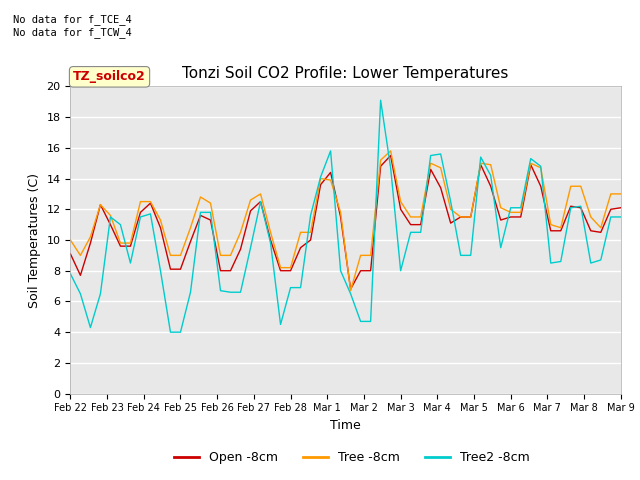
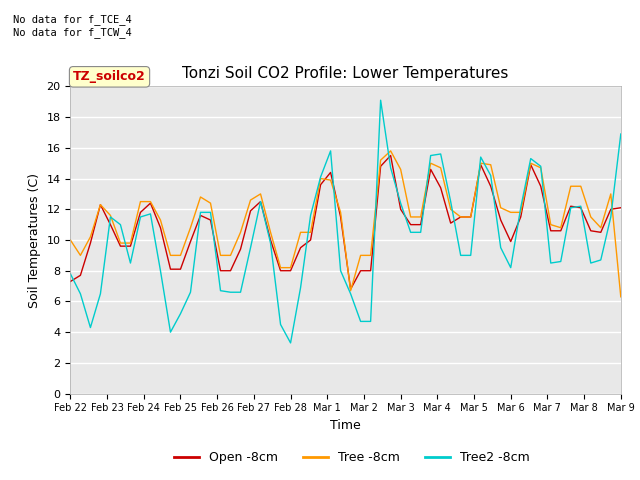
Open -8cm/Feb 22: 9.1 -> 7.3
Tree2 -8cm/Feb 25: 4.0 -> 5.2
Tree2 -8cm/Feb 28: 6.9 -> 3.3
Tree -8cm/Mar 3: 12.5 -> 14.6
Tree2 -8cm/Mar 3: 8.0 -> 12.4
Open -8cm/Mar 6: 11.5 -> 9.9
Tree2 -8cm/Mar 6: 12.1 -> 8.2
Tree -8cm/Mar 9: 13.0 -> 6.3
Tree2 -8cm/Mar 9: 11.5 -> 16.9
